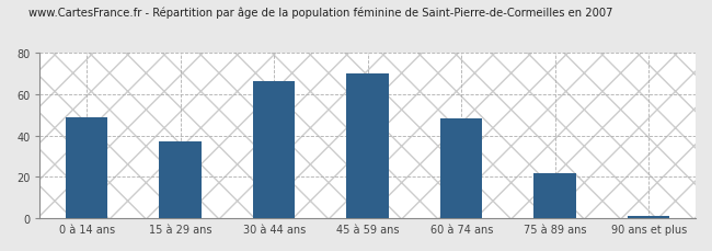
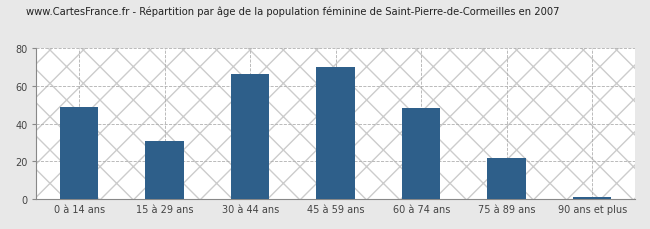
15 à 29 ans: 37 -> 31
